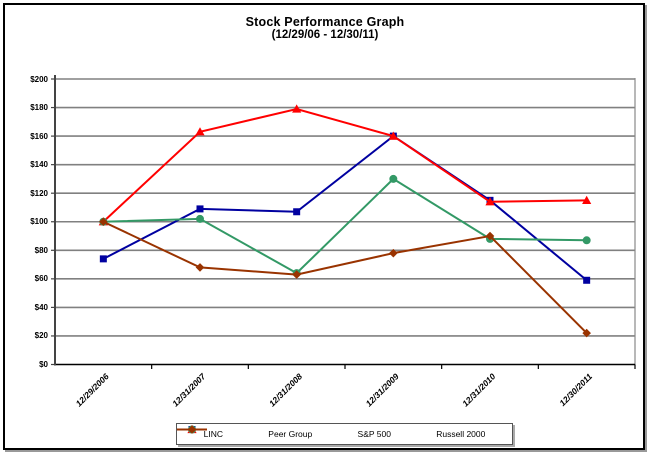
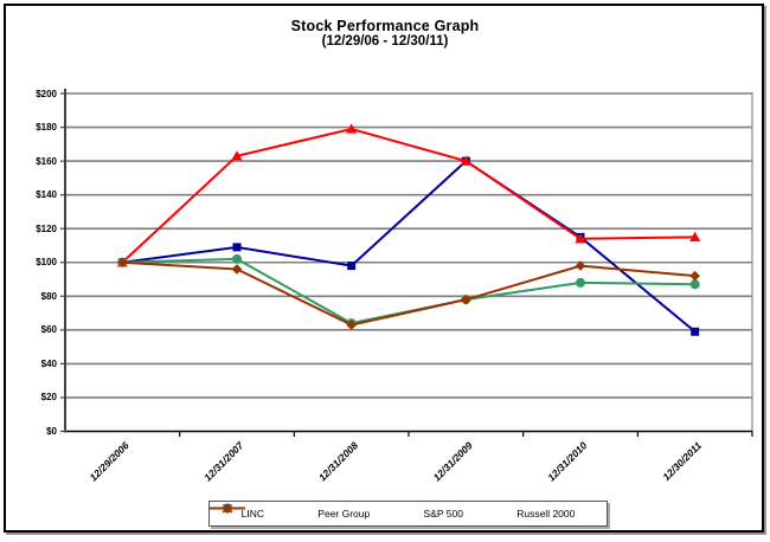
LINC/12/29/2006: $74 -> $100
Russell 2000/12/31/2007: $68 -> $96
LINC/12/31/2008: $107 -> $98
S&P 500/12/31/2009: $130 -> $78
Russell 2000/12/31/2010: $90 -> $98
Russell 2000/12/30/2011: $22 -> $92
